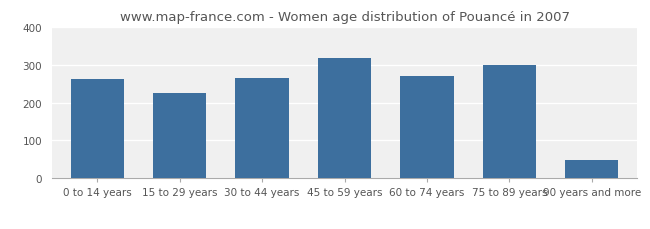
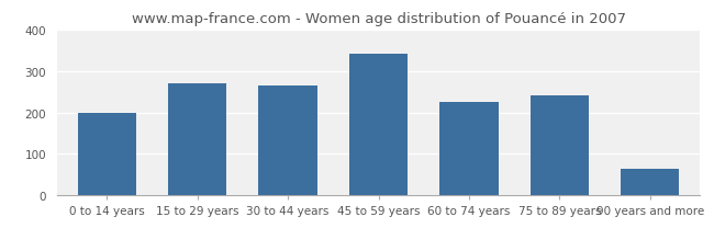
0 to 14 years: 263 -> 200
15 to 29 years: 225 -> 270
45 to 59 years: 318 -> 340
60 to 74 years: 270 -> 225
75 to 89 years: 300 -> 240
90 years and more: 48 -> 65
